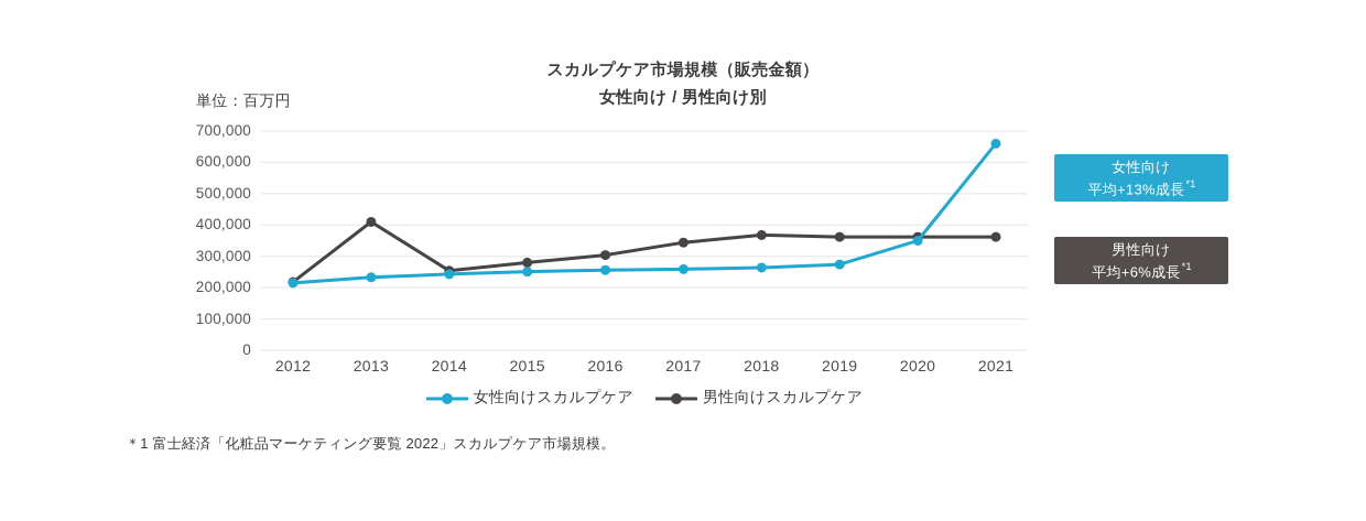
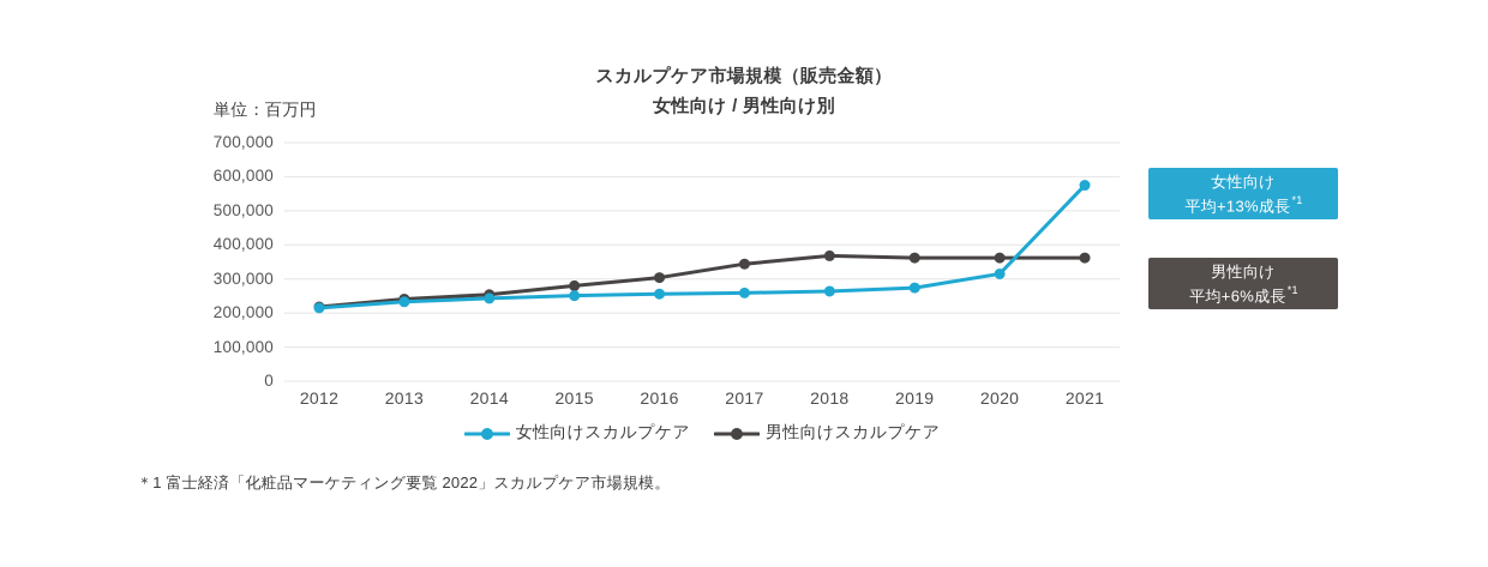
男性向けスカルプケア/2013: 410000 -> 240000
女性向けスカルプケア/2020: 350000 -> 320000
女性向けスカルプケア/2021: 660000 -> 580000
